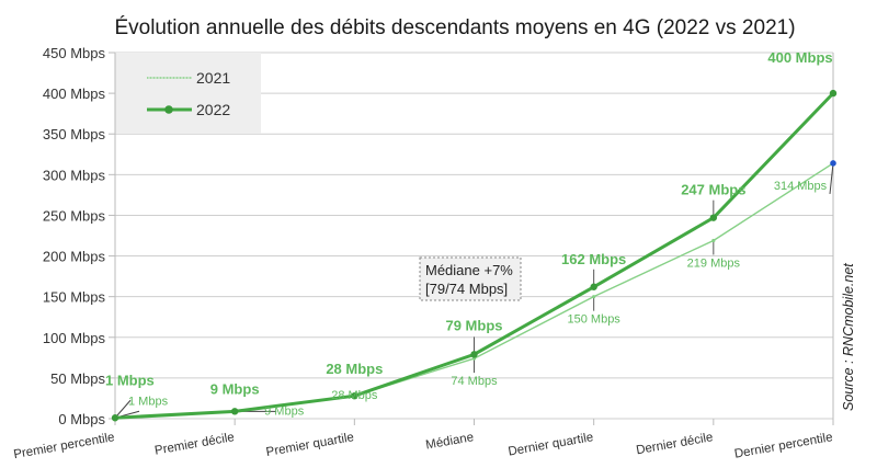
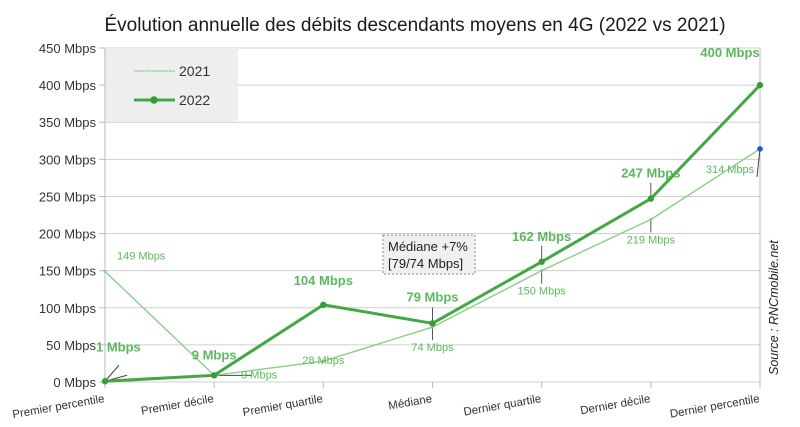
2021/Premier percentile: 1 -> 149
2022/Premier quartile: 28 -> 104
